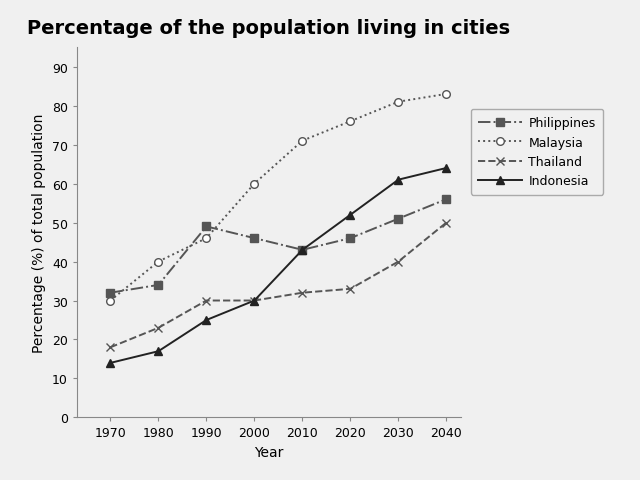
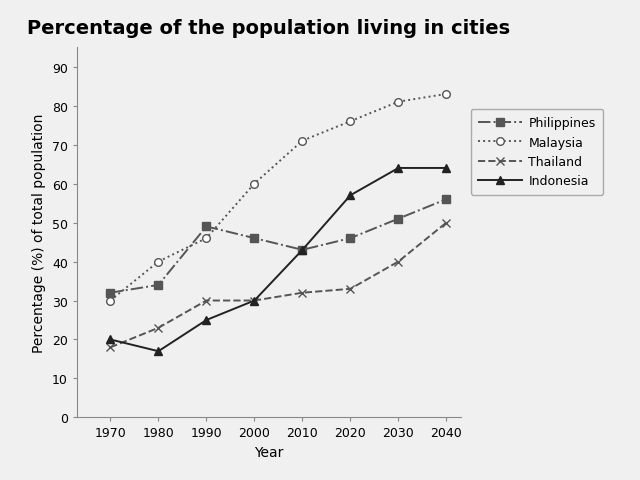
Indonesia/1970: 14 -> 20
Indonesia/2020: 52 -> 57
Indonesia/2030: 61 -> 64
